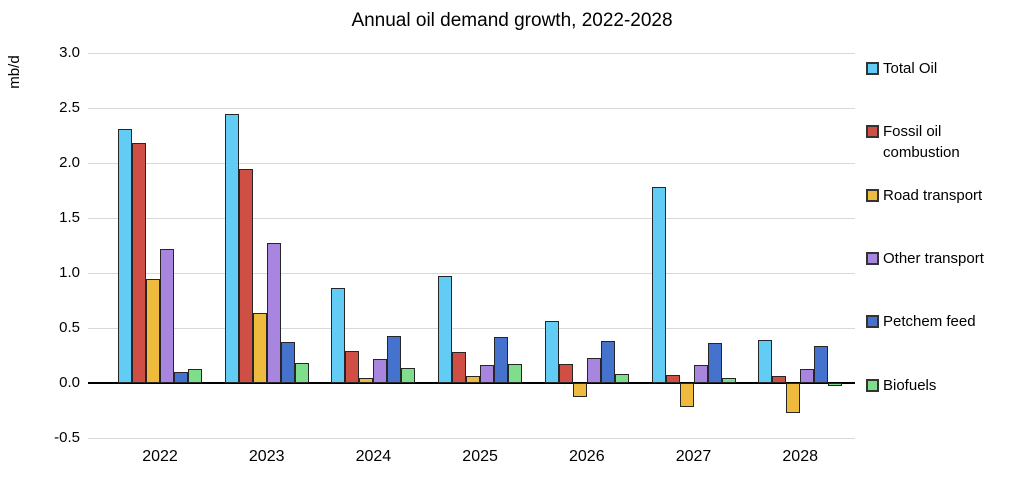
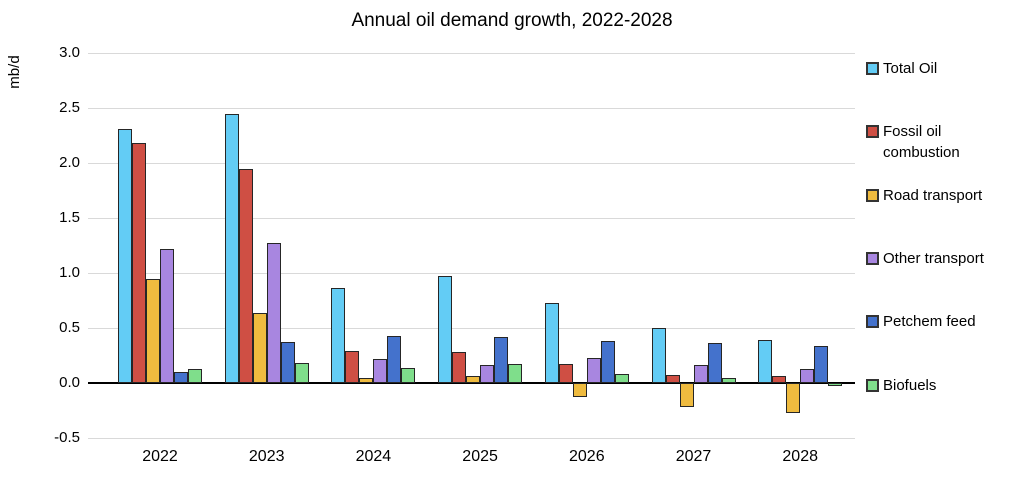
Total Oil/2026: 0.56 -> 0.73
Total Oil/2027: 1.78 -> 0.50
